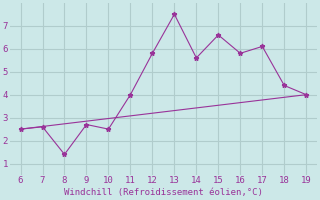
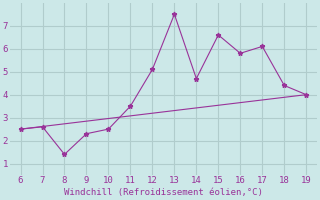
9: 2.7 -> 2.3
11: 4.0 -> 3.5
12: 5.8 -> 5.1
14: 5.6 -> 4.7
